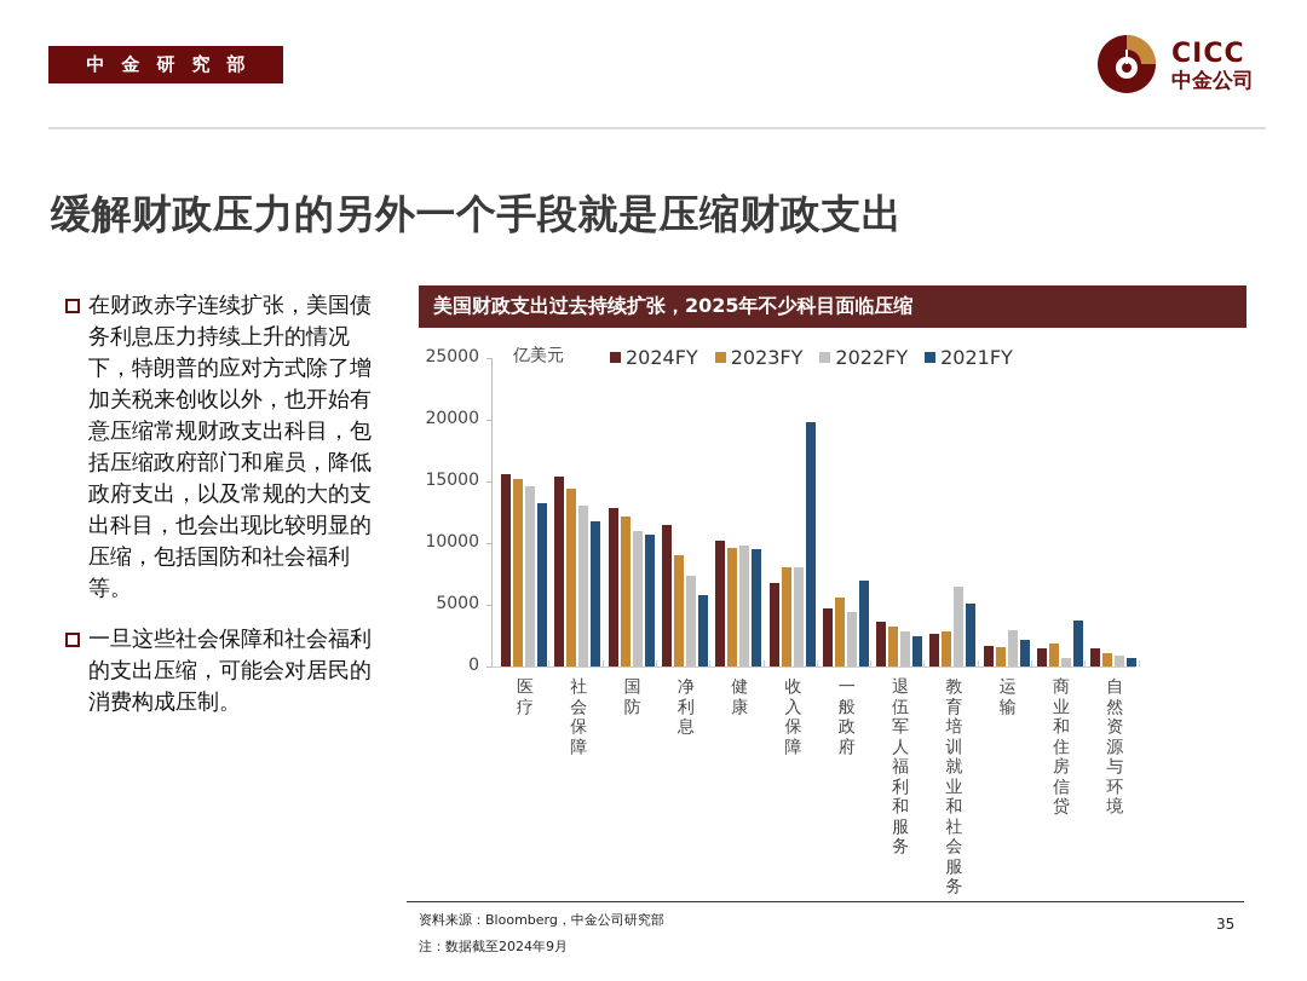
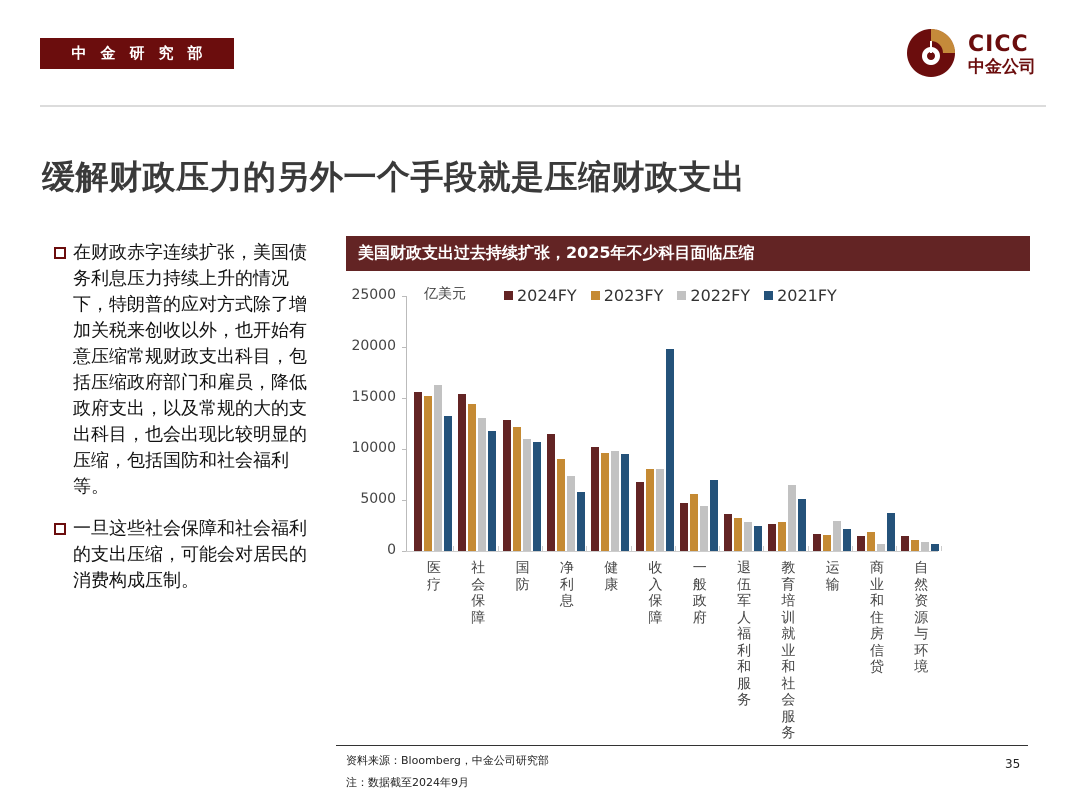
2022FY/医疗: 14600 -> 16300
